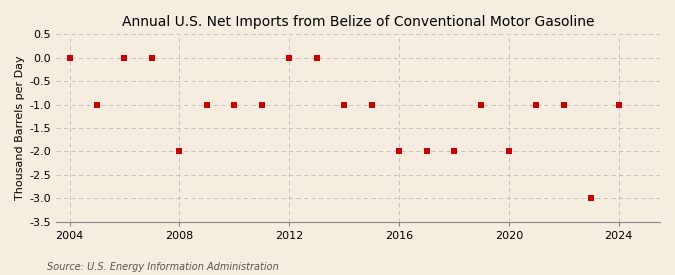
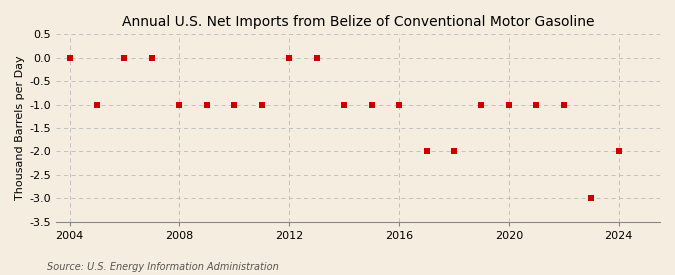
2008: -2 -> -1
2016: -2 -> -1
2020: -2 -> -1
2024: -1 -> -2
